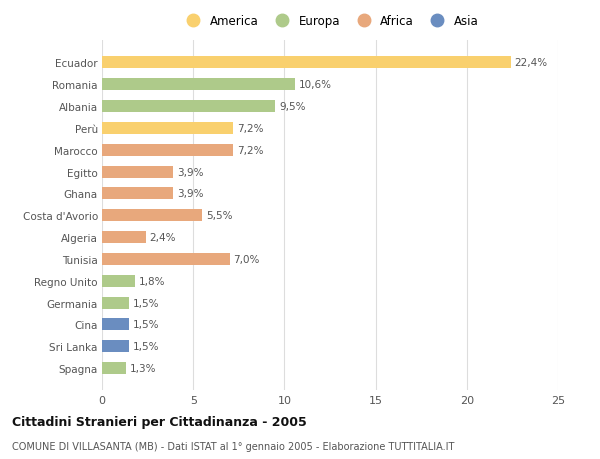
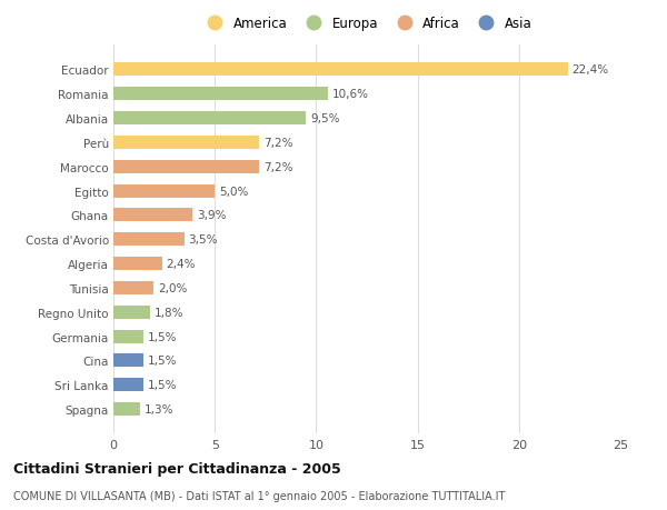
Egitto: 3,9% -> 5,0%
Costa d'Avorio: 5,5% -> 3,5%
Tunisia: 7,0% -> 2,0%
